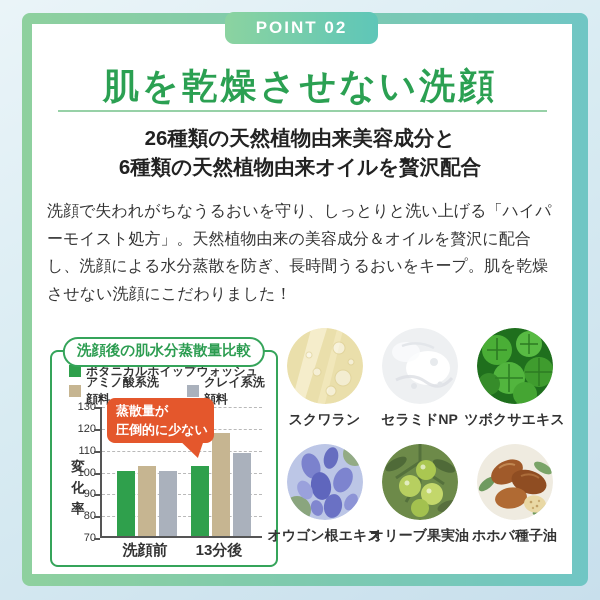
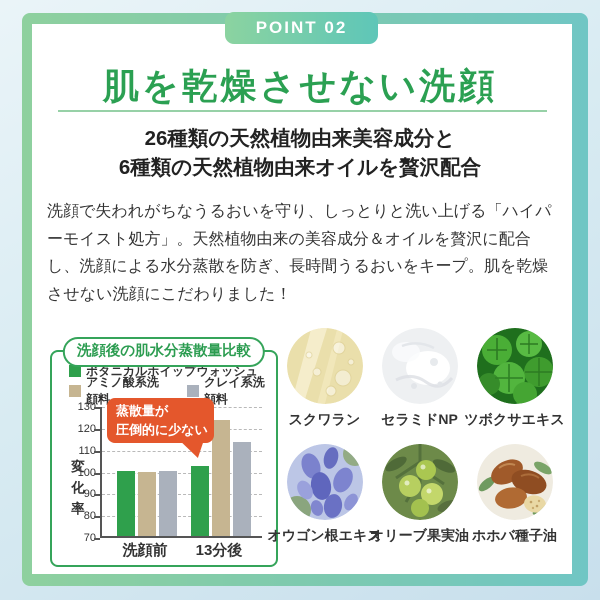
アミノ酸系洗顔料/洗顔前: 102 -> 100
アミノ酸系洗顔料/13分後: 117 -> 123
クレイ系洗顔料/13分後: 108 -> 113
